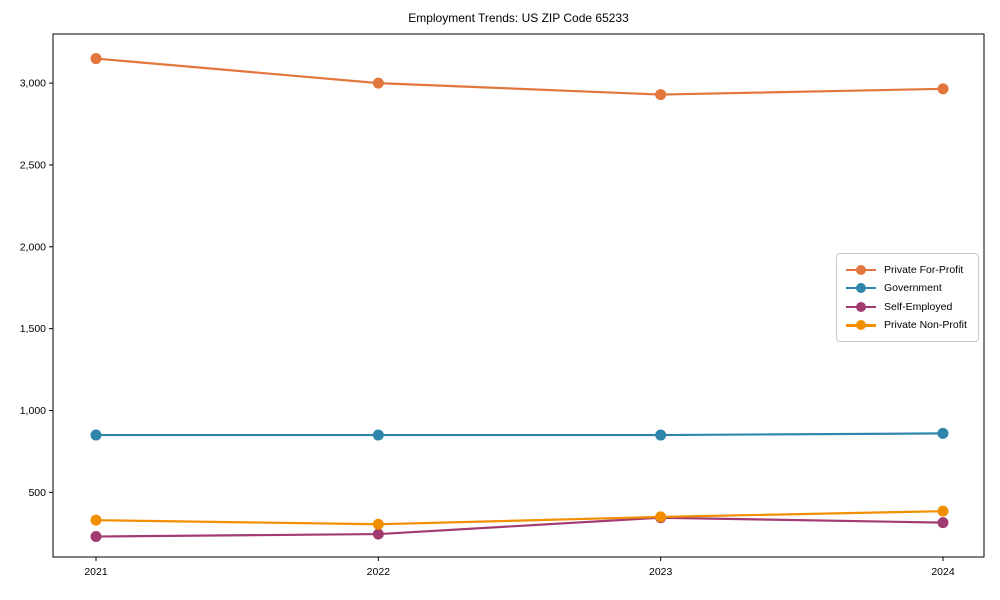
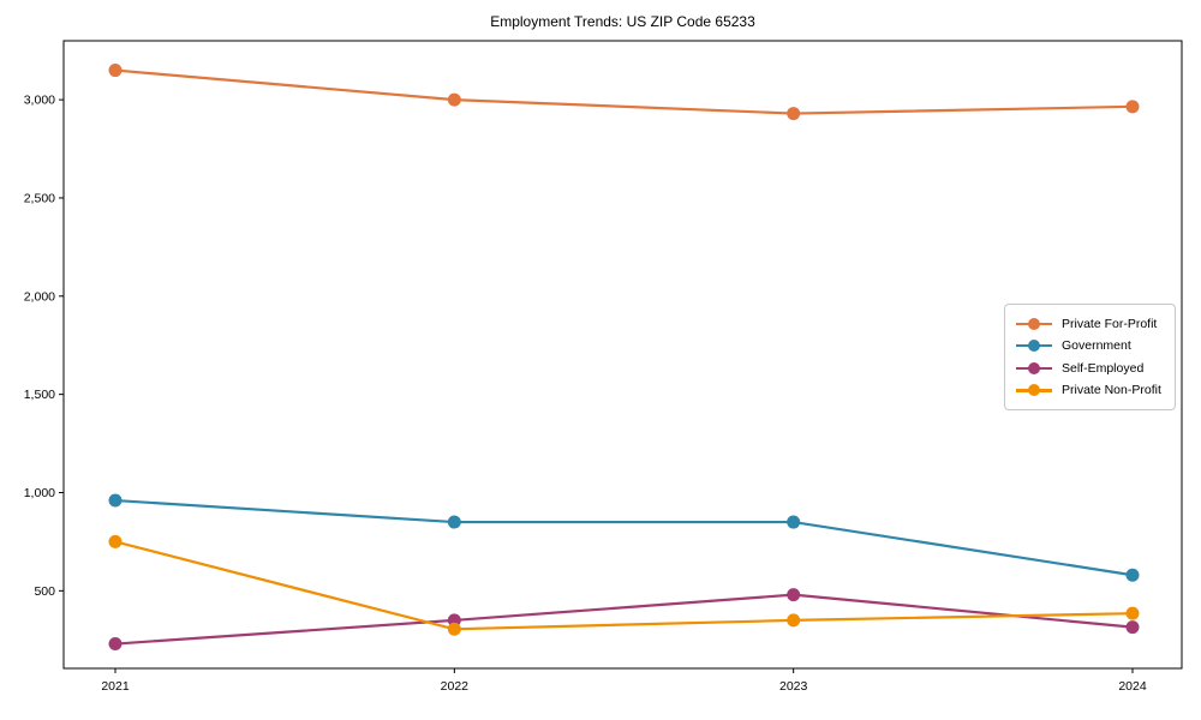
Government/2021: 850 -> 960
Private Non-Profit/2021: 330 -> 750
Self-Employed/2022: 240 -> 350
Self-Employed/2023: 340 -> 480
Government/2024: 860 -> 580
